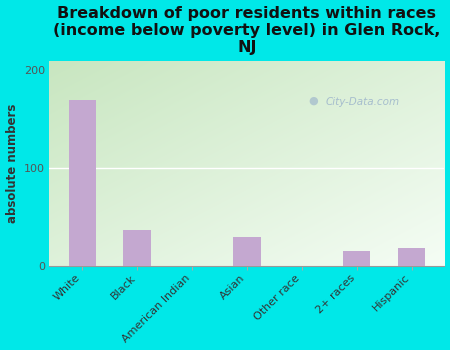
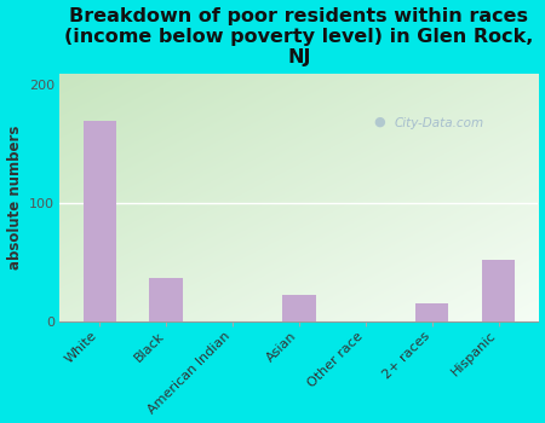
Asian: 30 -> 22
Hispanic: 18 -> 52
